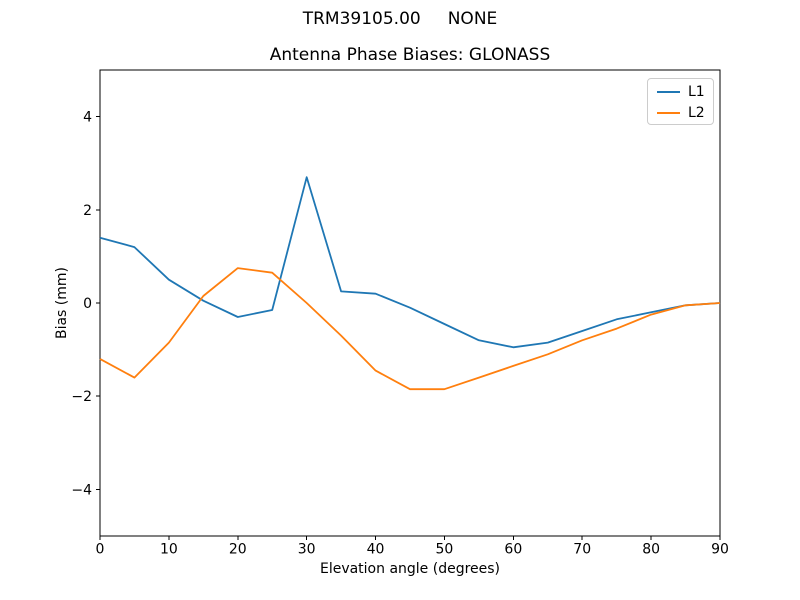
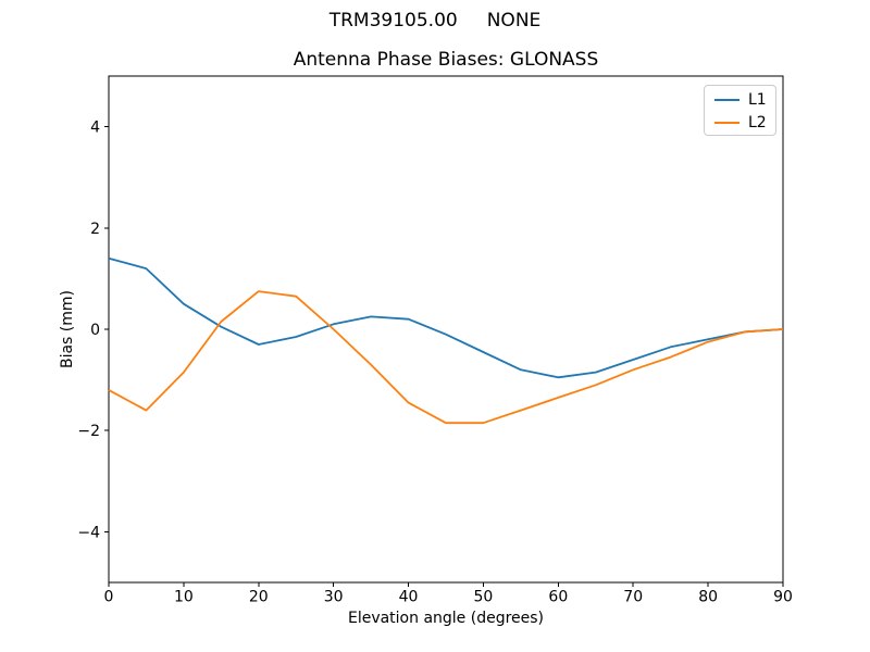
L1/30: 2.7 -> 0.1
